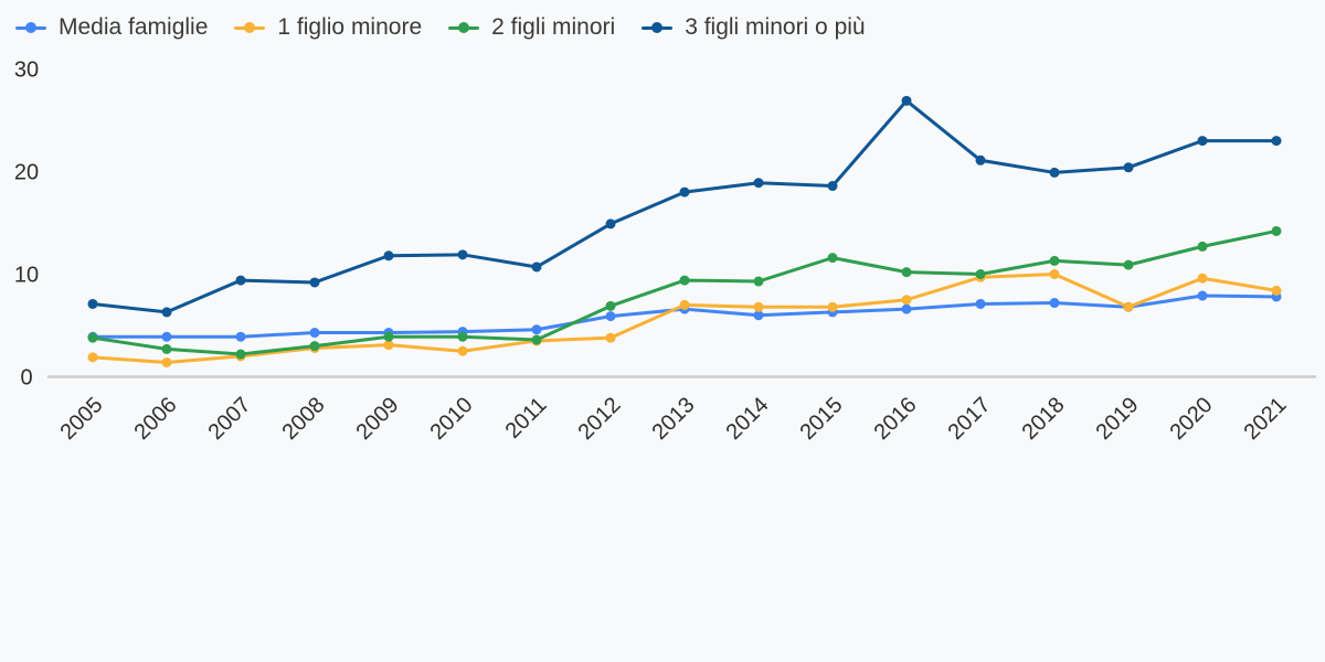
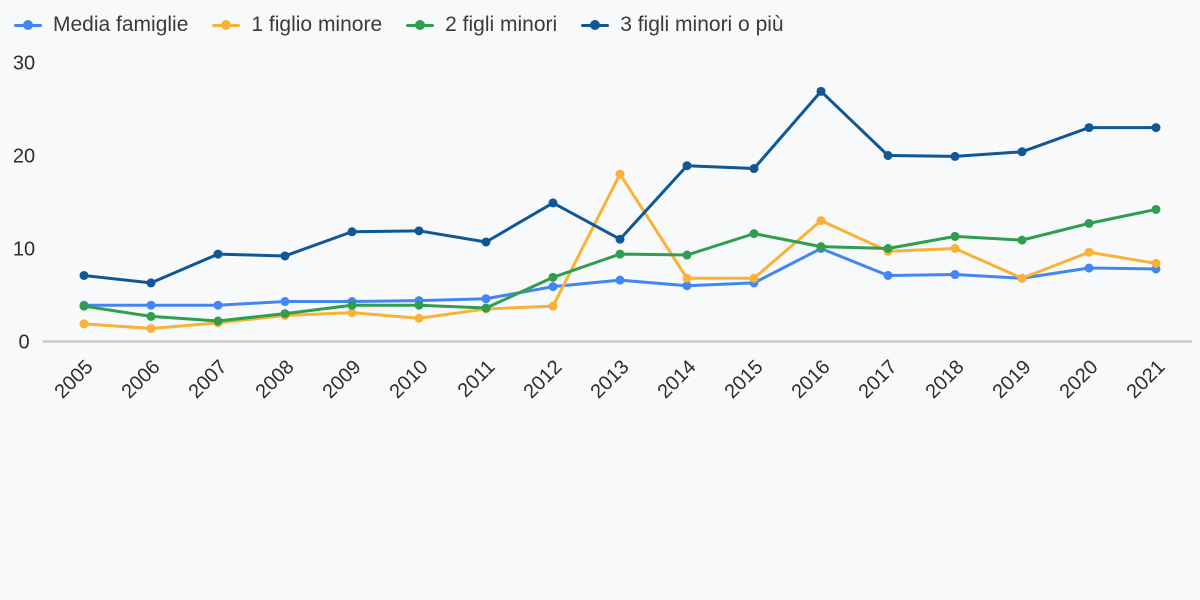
1 figlio minore/2013: 7 -> 18
3 figli minori o più/2013: 18 -> 11
Media famiglie/2016: 7 -> 10
1 figlio minore/2016: 8 -> 13
3 figli minori o più/2017: 21 -> 20
